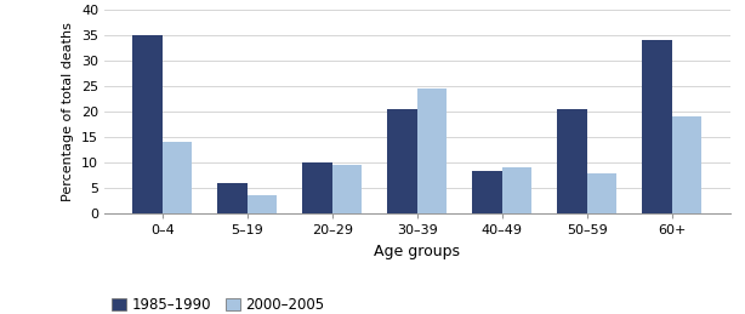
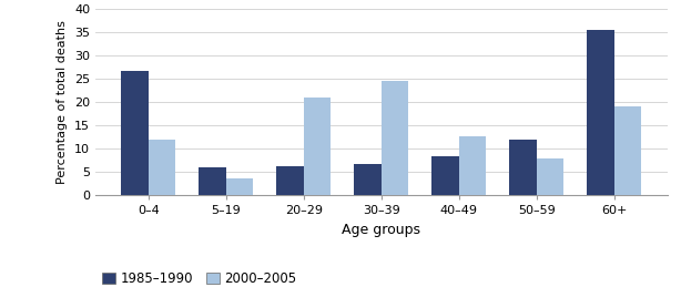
1985–1990/0–4: 35.0 -> 26.7
2000–2005/0–4: 14.0 -> 11.8
1985–1990/20–29: 10.0 -> 6.2
2000–2005/20–29: 9.5 -> 21.0
1985–1990/30–39: 20.5 -> 6.6
2000–2005/40–49: 9.0 -> 12.7
1985–1990/50–59: 20.5 -> 11.9
1985–1990/60+: 34.0 -> 35.5
